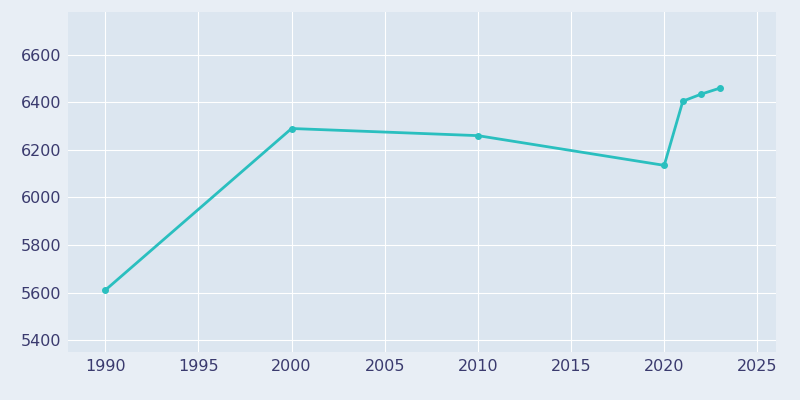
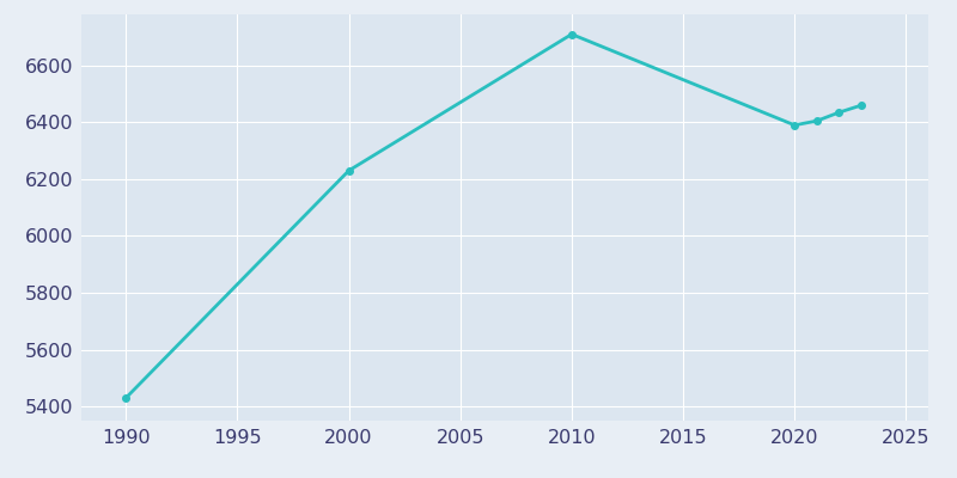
1990: 5610 -> 5430
2000: 6290 -> 6230
2010: 6260 -> 6710
2020: 6135 -> 6390
